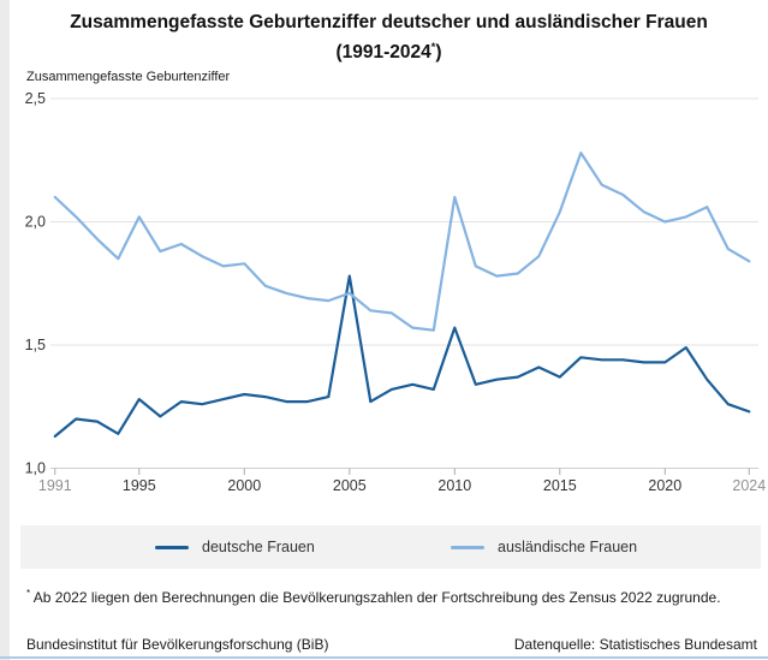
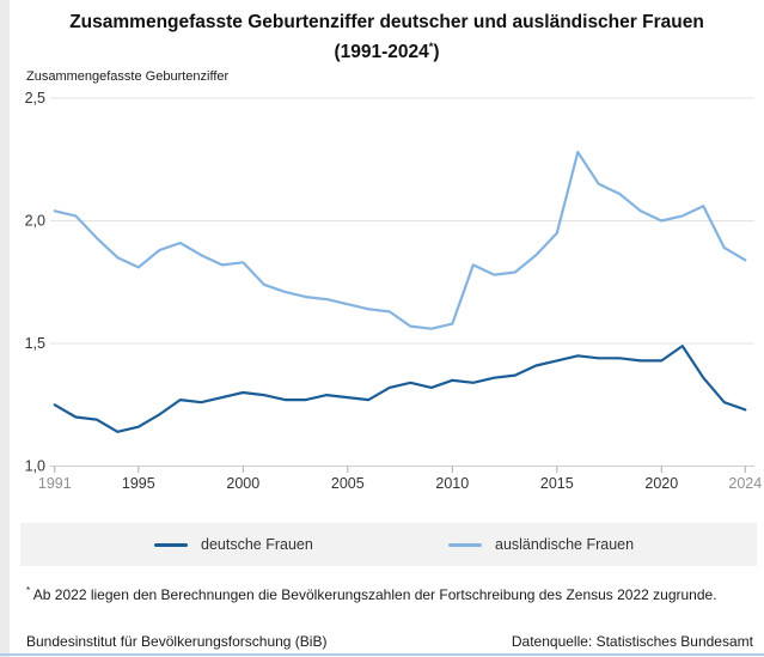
deutsche Frauen/1991: 1,13 -> 1,25
ausländische Frauen/1991: 2,10 -> 2,04
deutsche Frauen/1995: 1,28 -> 1,16
ausländische Frauen/1995: 2,02 -> 1,81
deutsche Frauen/2005: 1,78 -> 1,28
ausländische Frauen/2005: 1,71 -> 1,66
deutsche Frauen/2010: 1,57 -> 1,35
ausländische Frauen/2010: 2,10 -> 1,58
deutsche Frauen/2015: 1,37 -> 1,43
ausländische Frauen/2015: 2,04 -> 1,95
